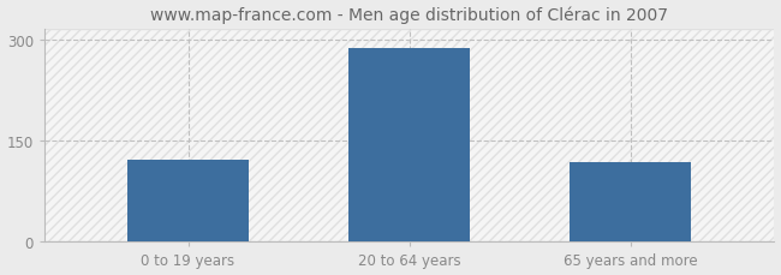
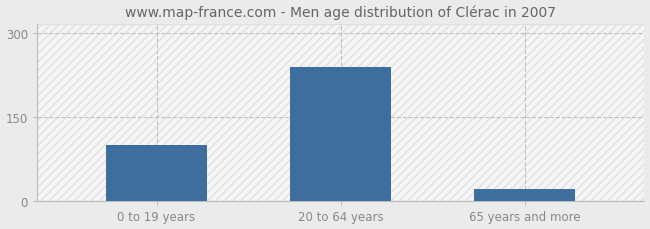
0 to 19 years: 121 -> 100
20 to 64 years: 287 -> 240
65 years and more: 118 -> 22
